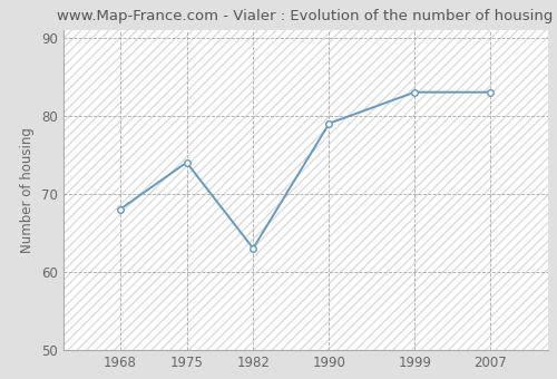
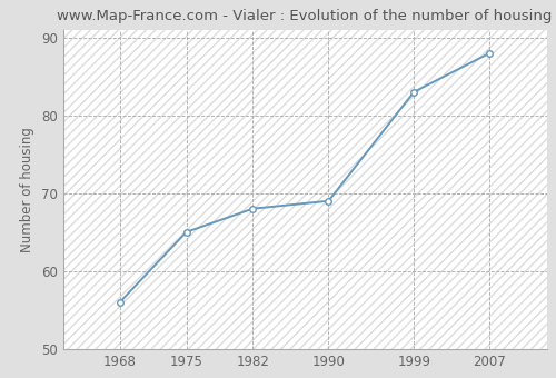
1968: 68 -> 56
1975: 74 -> 65
1982: 63 -> 68
1990: 79 -> 69
2007: 83 -> 88
